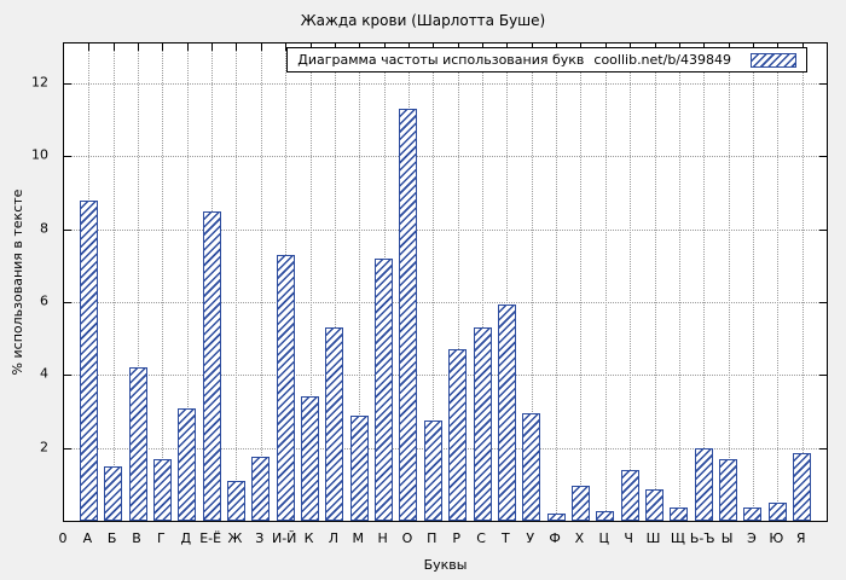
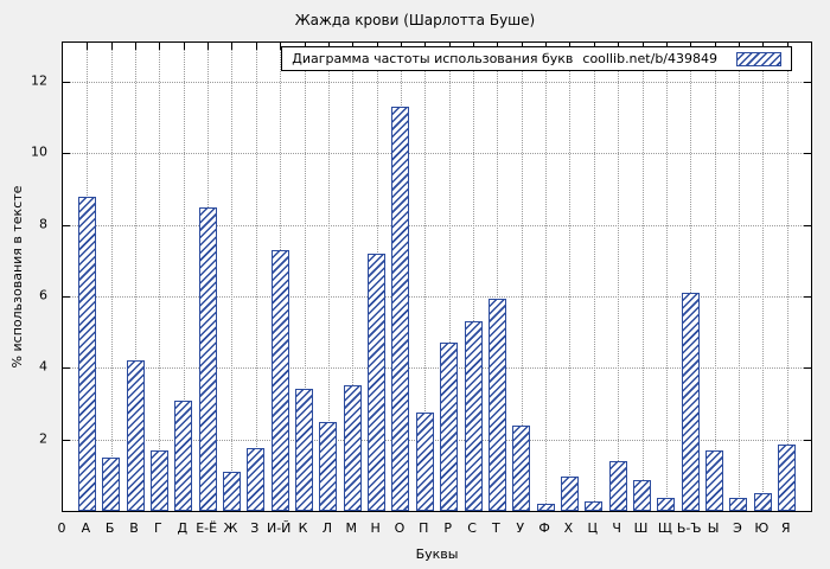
Л: 5.3 -> 2.5
М: 2.9 -> 3.5
У: 3.0 -> 2.4
Ь-Ъ: 2.0 -> 6.1
